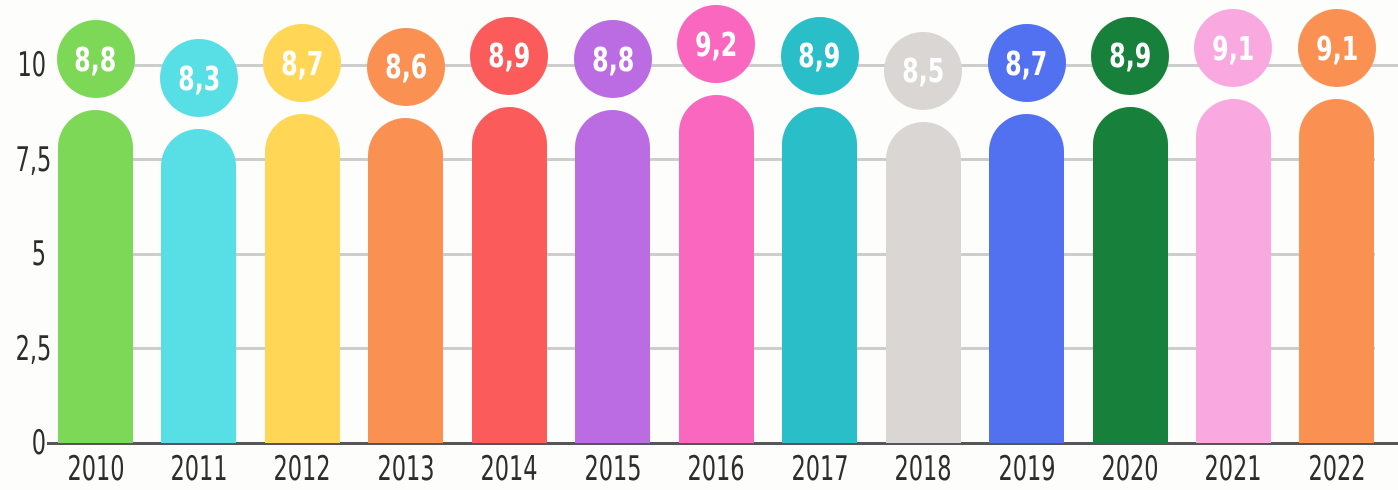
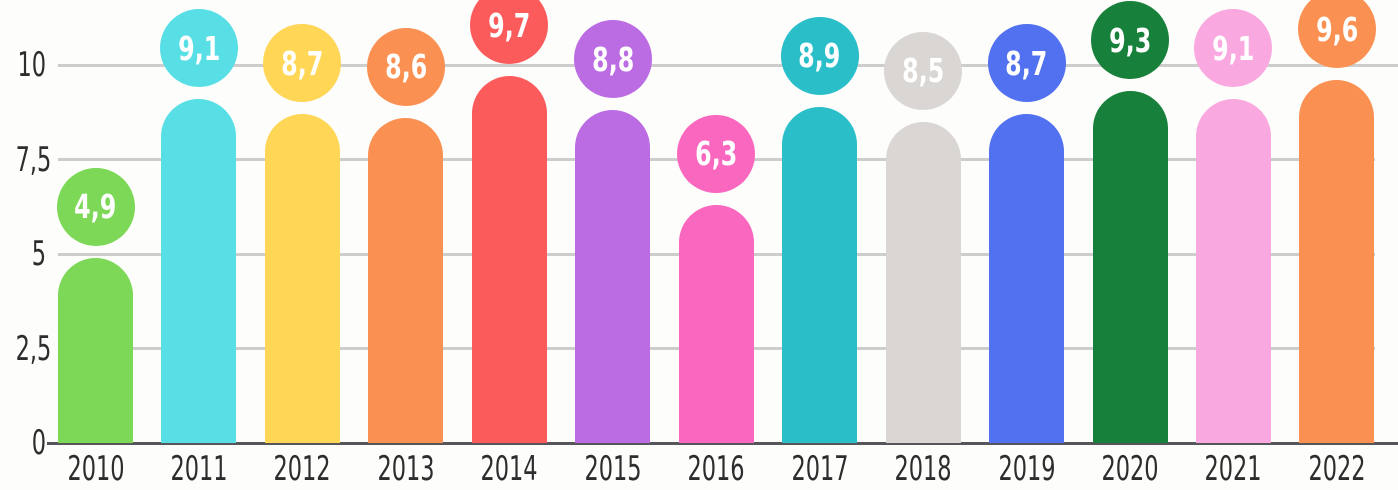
2010: 8,8 -> 4,9
2011: 8,3 -> 9,1
2014: 8,9 -> 9,7
2016: 9,2 -> 6,3
2020: 8,9 -> 9,3
2022: 9,1 -> 9,6
